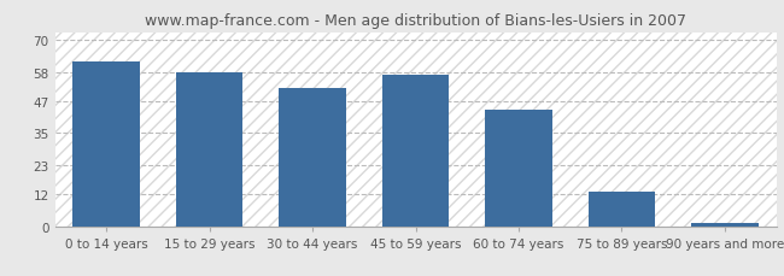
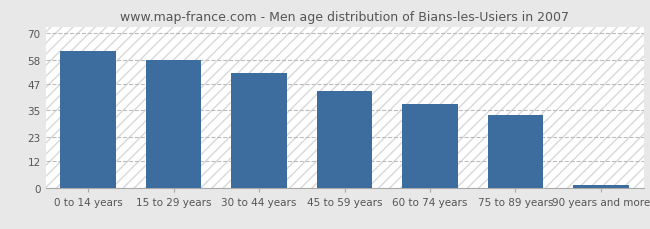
45 to 59 years: 57 -> 44
60 to 74 years: 44 -> 38
75 to 89 years: 13 -> 33
